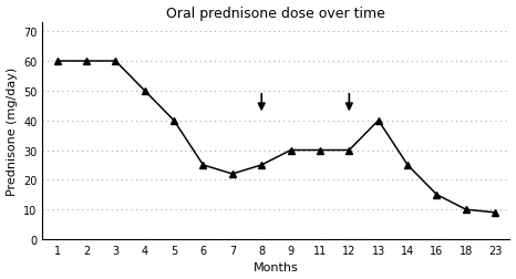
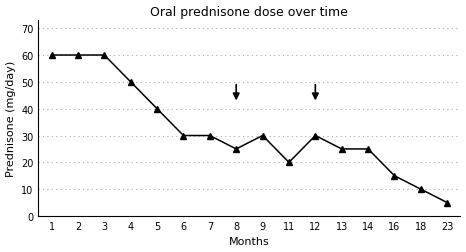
6: 25 -> 30
7: 22 -> 30
11: 30 -> 20
13: 40 -> 25
23: 9 -> 5
